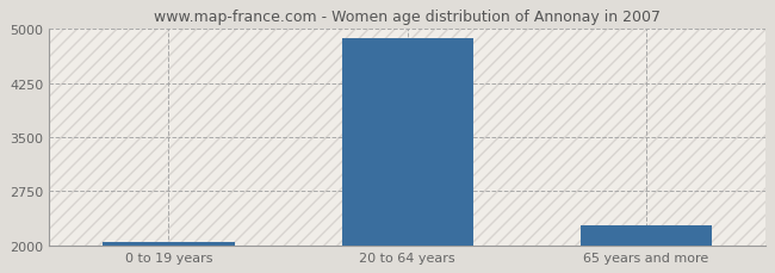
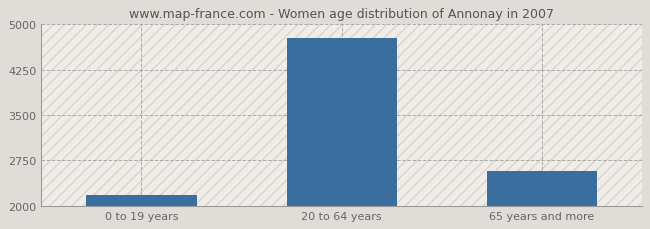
0 to 19 years: 2050 -> 2180
20 to 64 years: 4880 -> 4780
65 years and more: 2270 -> 2580
